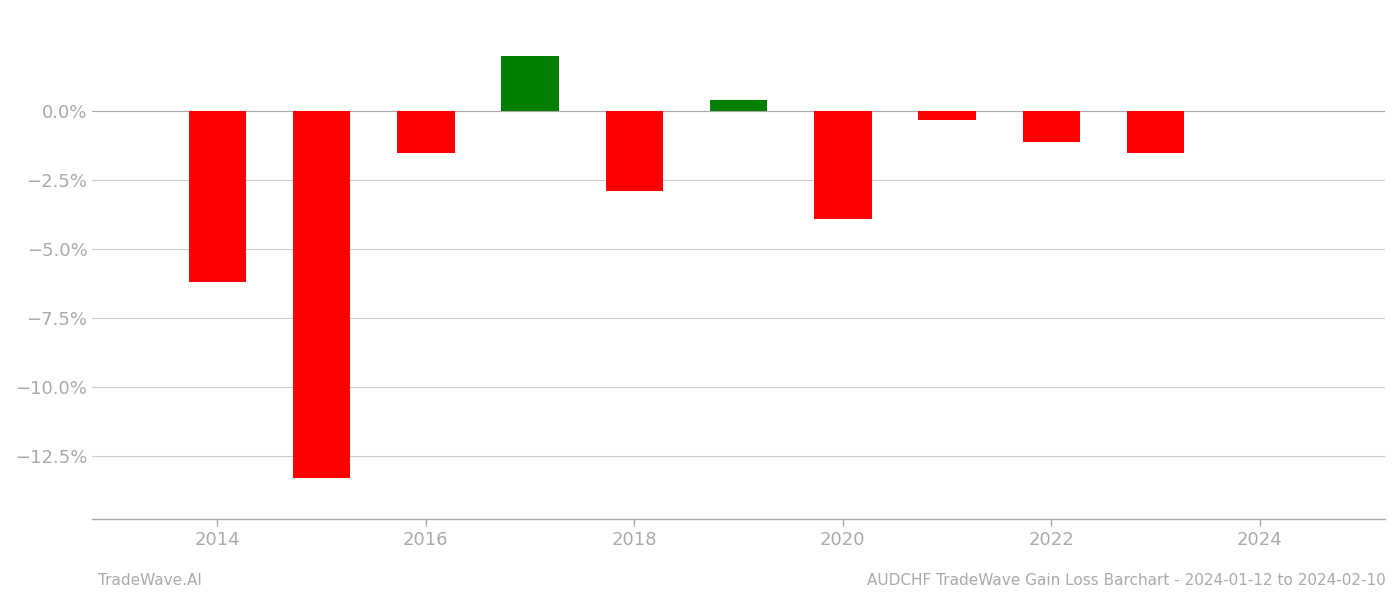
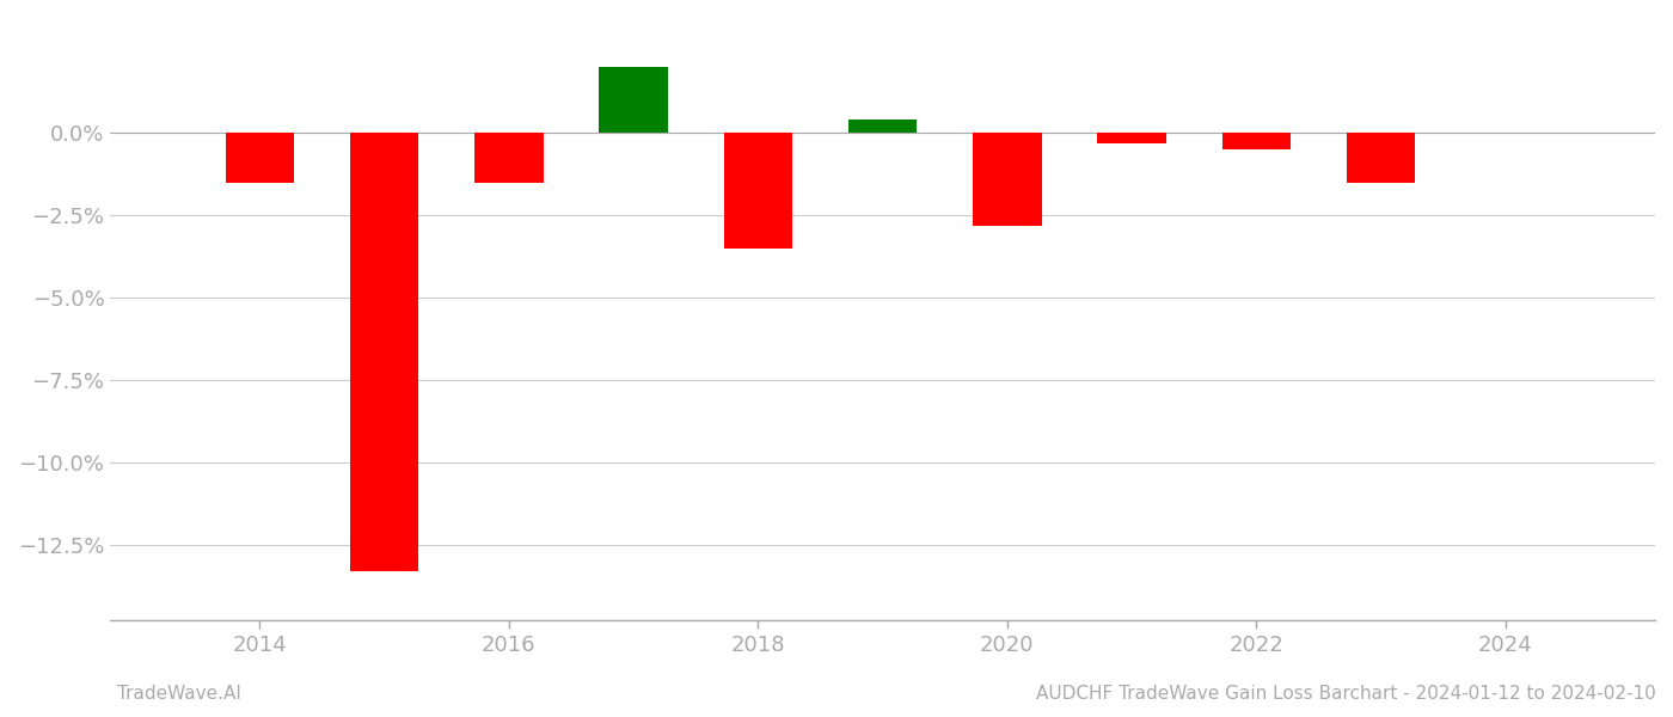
2014: -6.2% -> -1.5%
2018: -2.9% -> -3.5%
2020: -3.9% -> -2.8%
2022: -1.1% -> -0.5%
